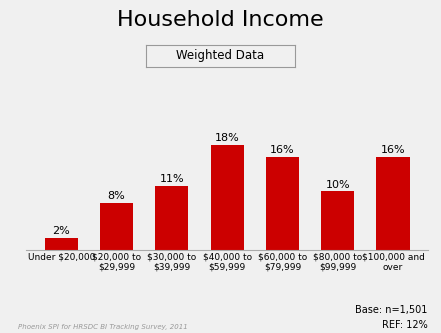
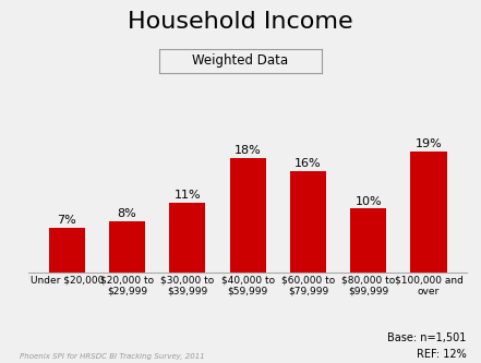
Under $20,000: 2% -> 7%
$100,000 and over: 16% -> 19%
